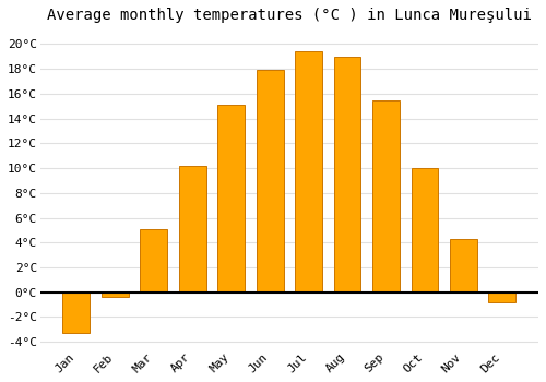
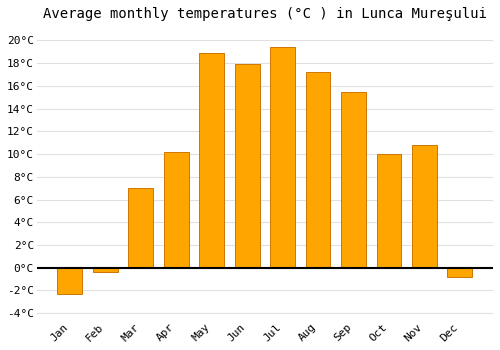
Jan: -3.3°C -> -2.3°C
Mar: 5.1°C -> 7.0°C
May: 15.1°C -> 18.9°C
Aug: 19.0°C -> 17.2°C
Nov: 4.3°C -> 10.8°C
